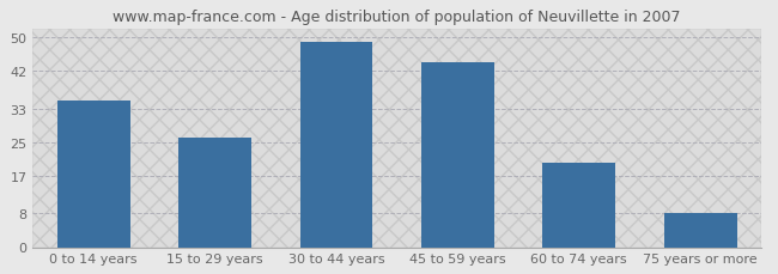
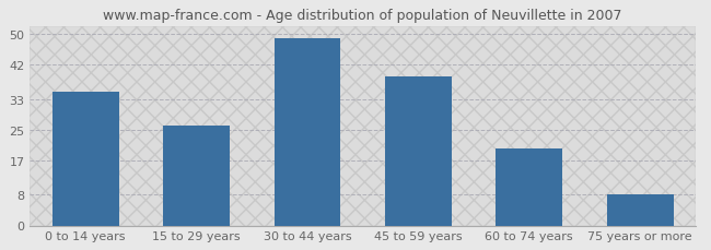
45 to 59 years: 44 -> 39
